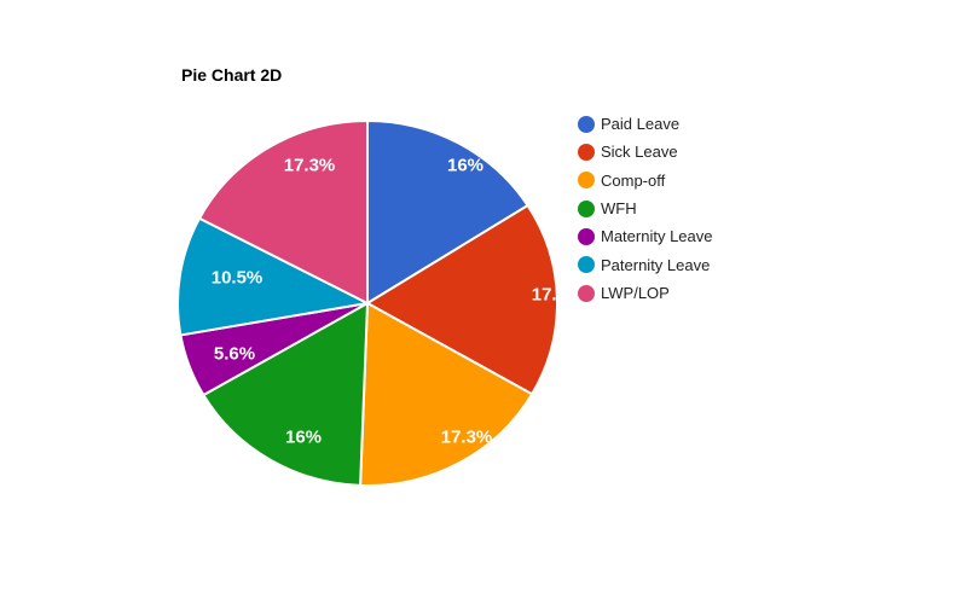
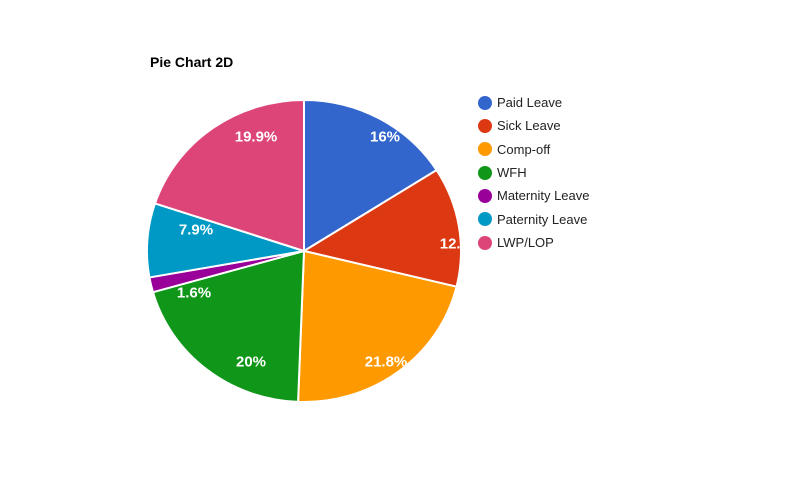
Sick Leave: 17.3% -> 12.8%
Comp-off: 17.3% -> 21.8%
WFH: 16% -> 20%
Maternity Leave: 5.6% -> 1.6%
Paternity Leave: 10.5% -> 7.9%
LWP/LOP: 17.3% -> 19.9%
